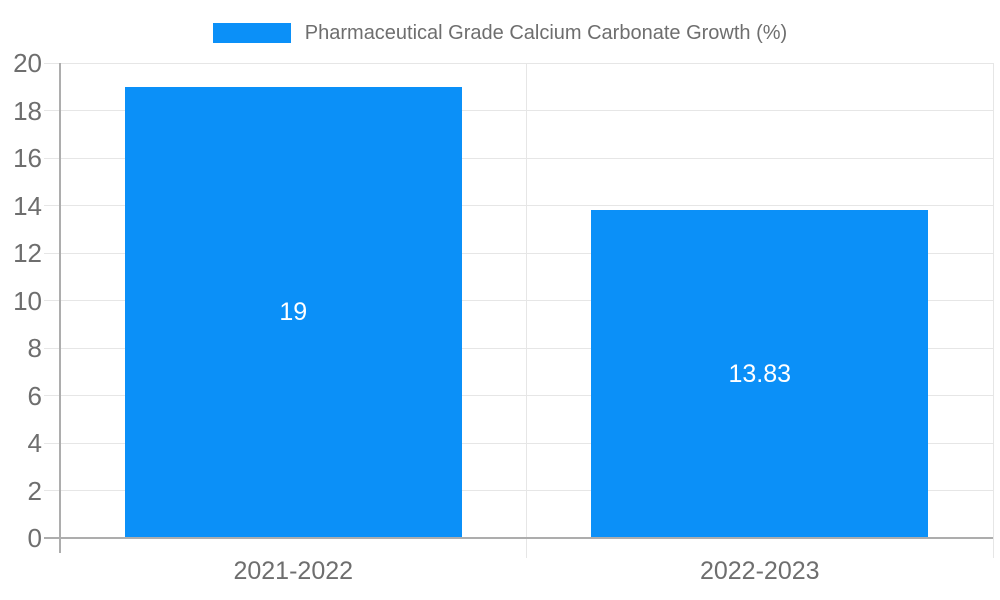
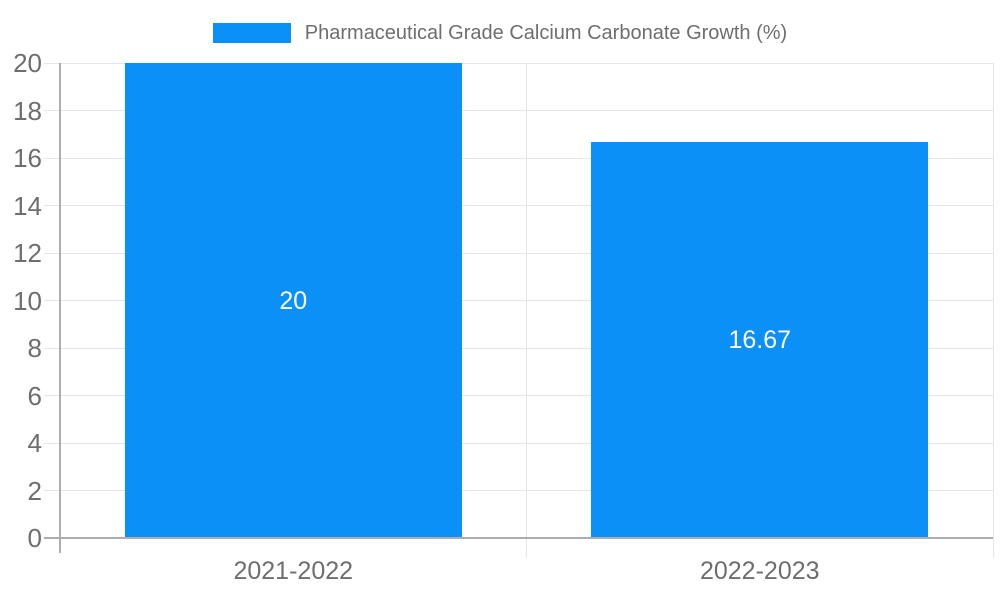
2021-2022: 19 -> 20
2022-2023: 13.83 -> 16.67
